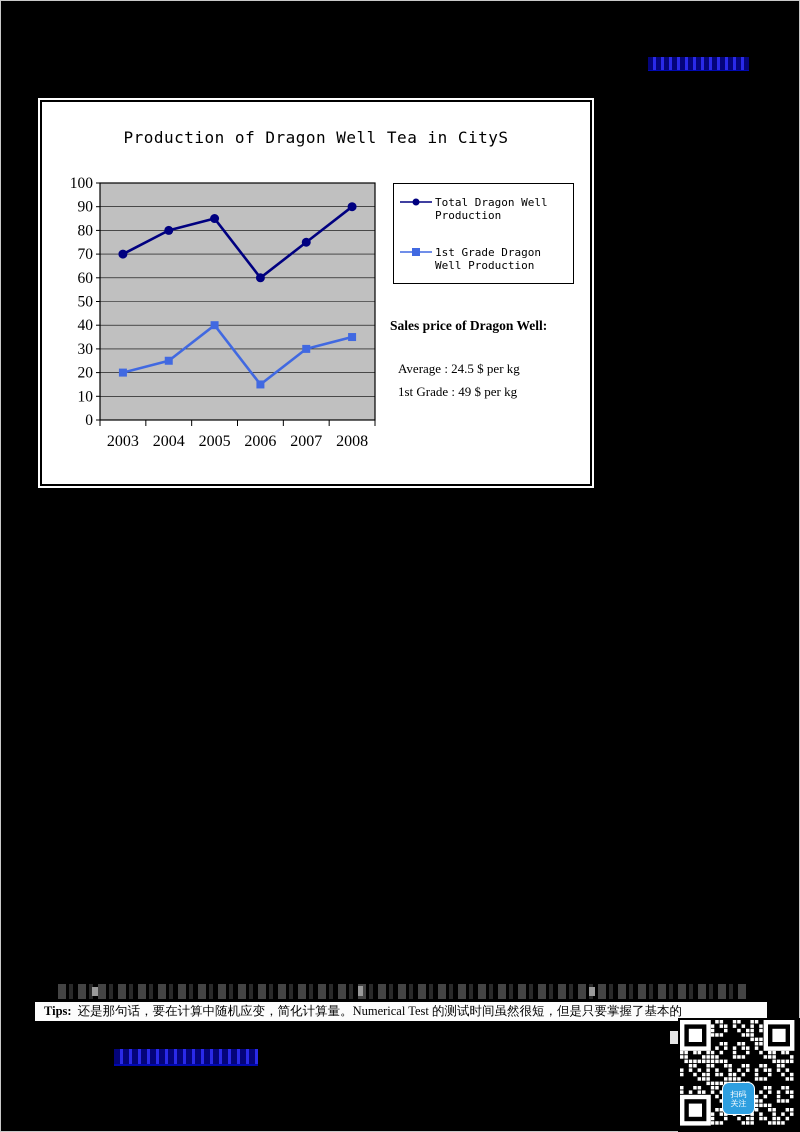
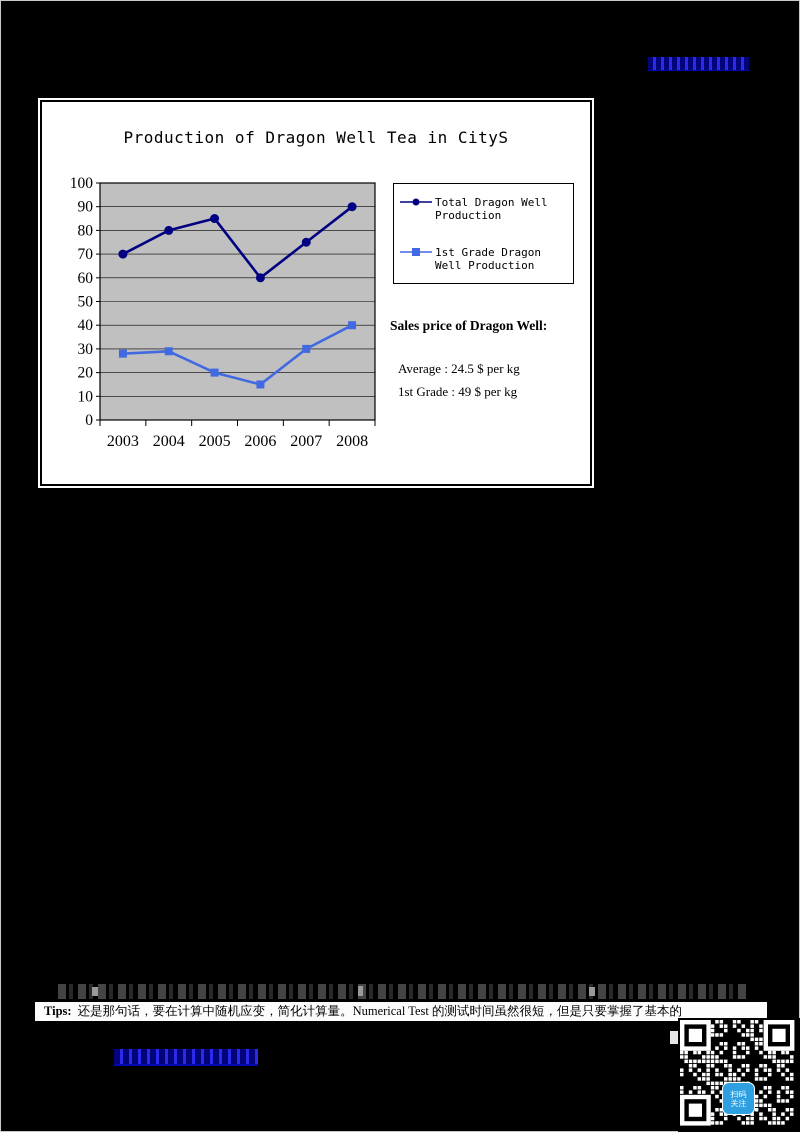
1st Grade Dragon Well Production/2003: 20 -> 28
1st Grade Dragon Well Production/2004: 25 -> 29
1st Grade Dragon Well Production/2005: 40 -> 20
1st Grade Dragon Well Production/2008: 35 -> 40
